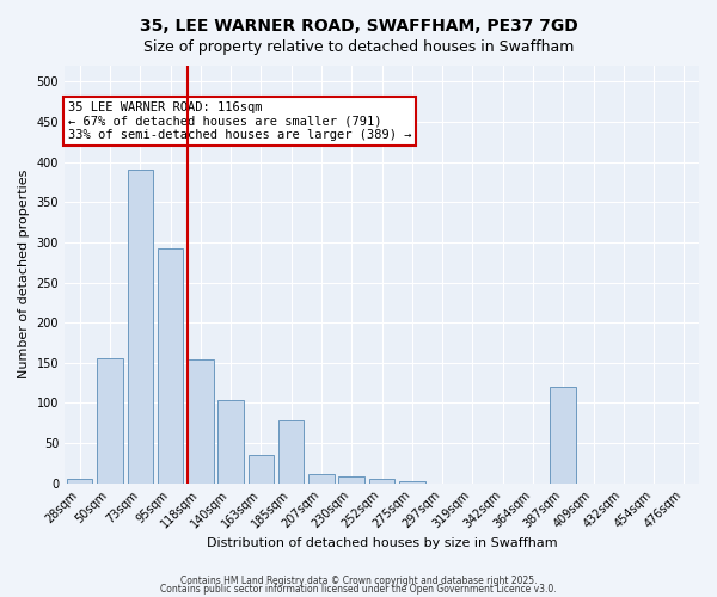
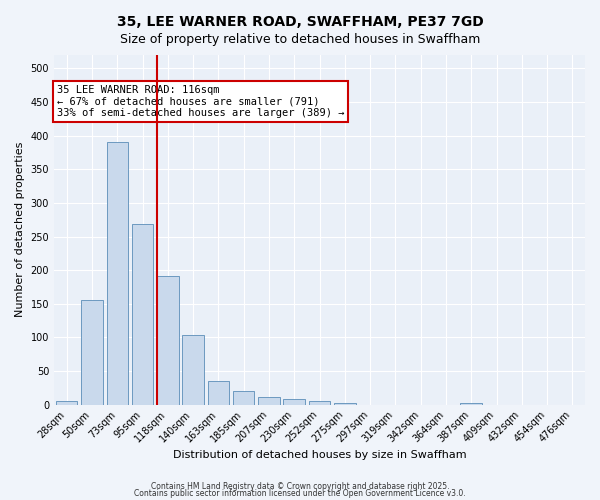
95sqm: 292 -> 268
118sqm: 154 -> 192
185sqm: 78 -> 20
387sqm: 120 -> 3
